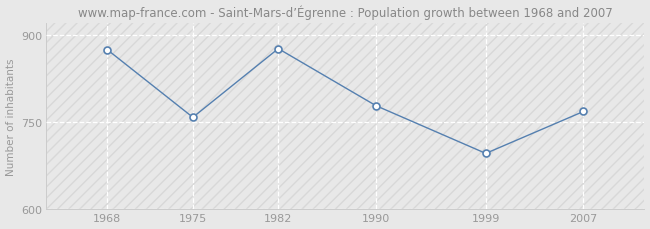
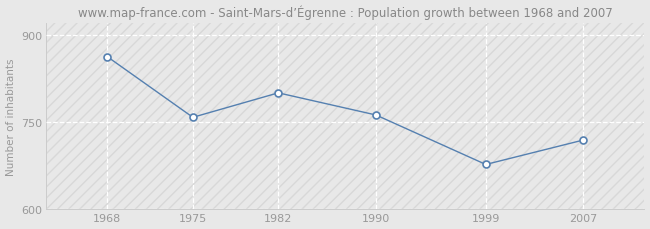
1968: 874 -> 862
1982: 876 -> 800
1990: 778 -> 762
1999: 696 -> 677
2007: 768 -> 719
